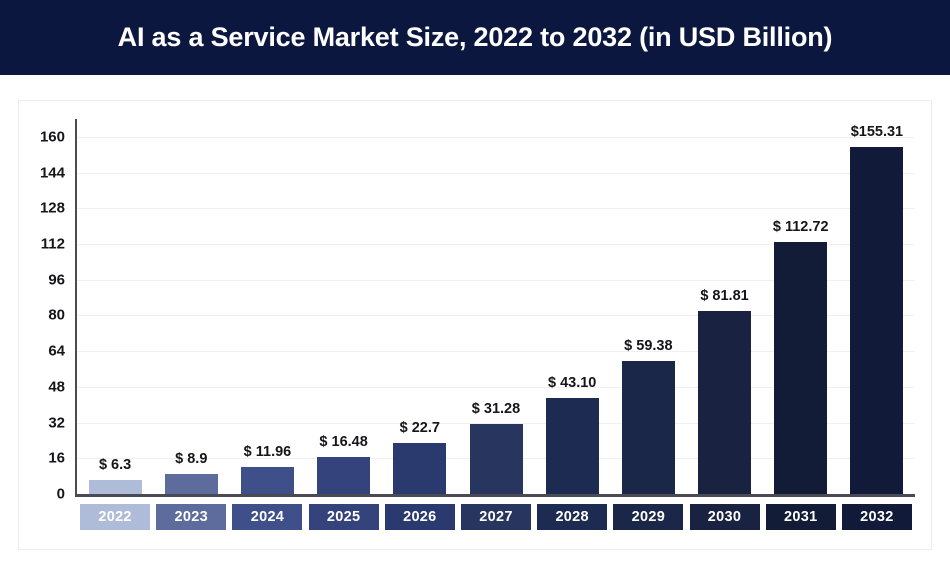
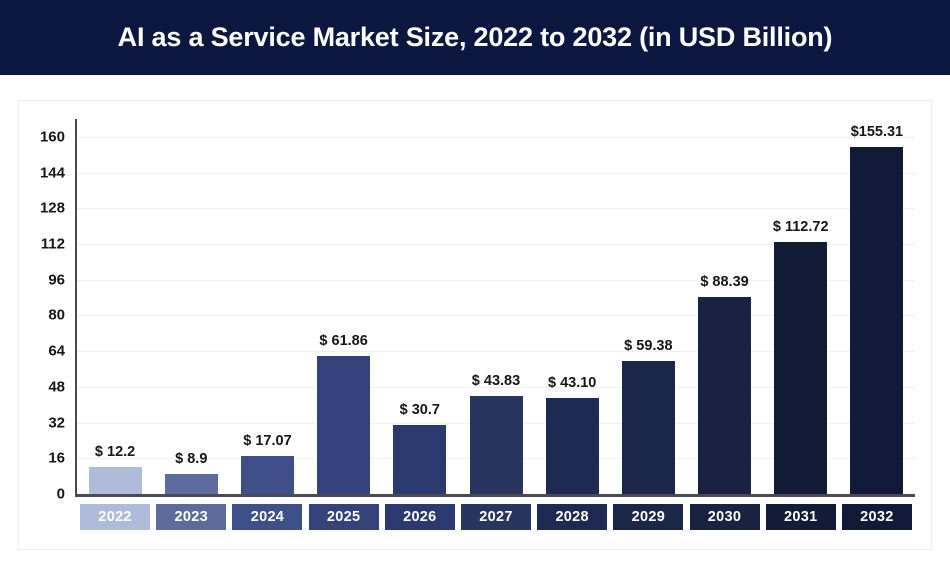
2022: 6.3 -> 12.2
2024: 11.96 -> 17.07
2025: 16.48 -> 61.86
2026: 22.7 -> 30.7
2027: 31.28 -> 43.83
2030: 81.81 -> 88.39
